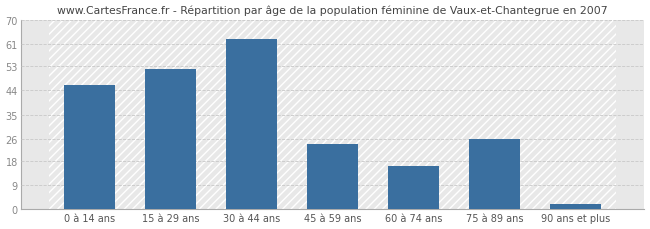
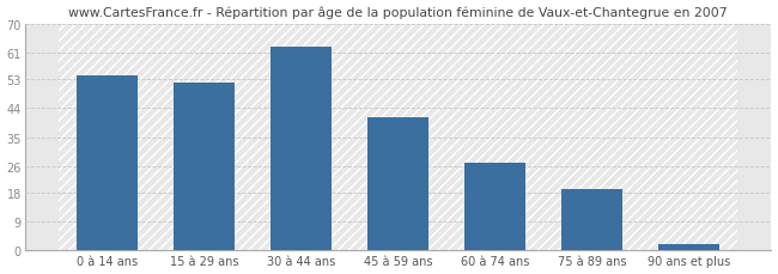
0 à 14 ans: 46 -> 54
45 à 59 ans: 24 -> 41
60 à 74 ans: 16 -> 27
75 à 89 ans: 26 -> 19
